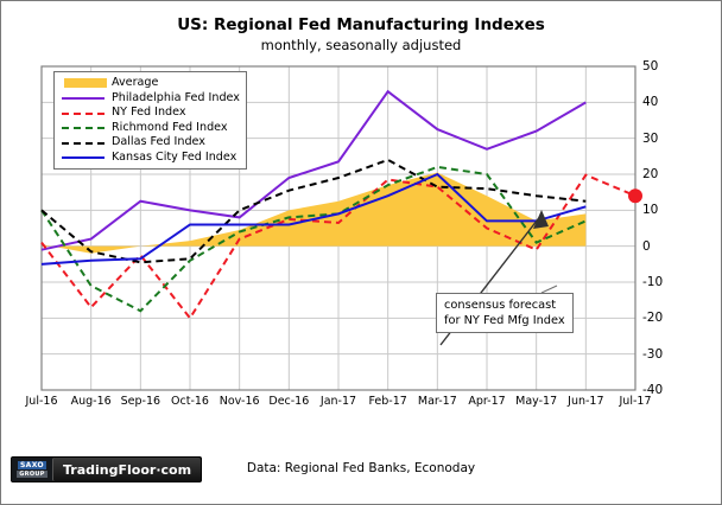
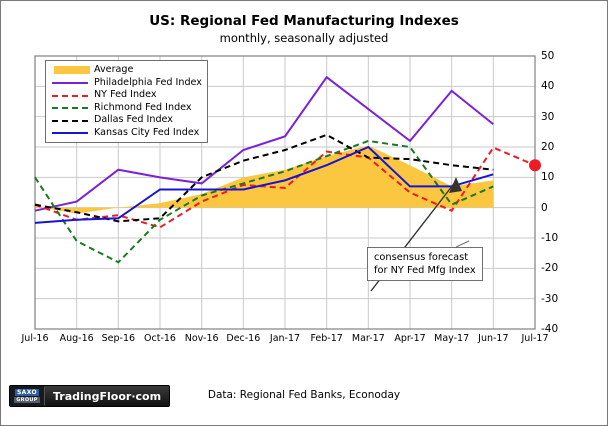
Dallas Fed Index/Jul-16: 10 -> 1
NY Fed Index/Aug-16: -17 -> -4
NY Fed Index/Oct-16: -20 -> -6
Richmond Fed Index/Jan-17: 9 -> 12
Philadelphia Fed Index/Apr-17: 27 -> 22
Philadelphia Fed Index/May-17: 32 -> 38
Philadelphia Fed Index/Jun-17: 40 -> 28
